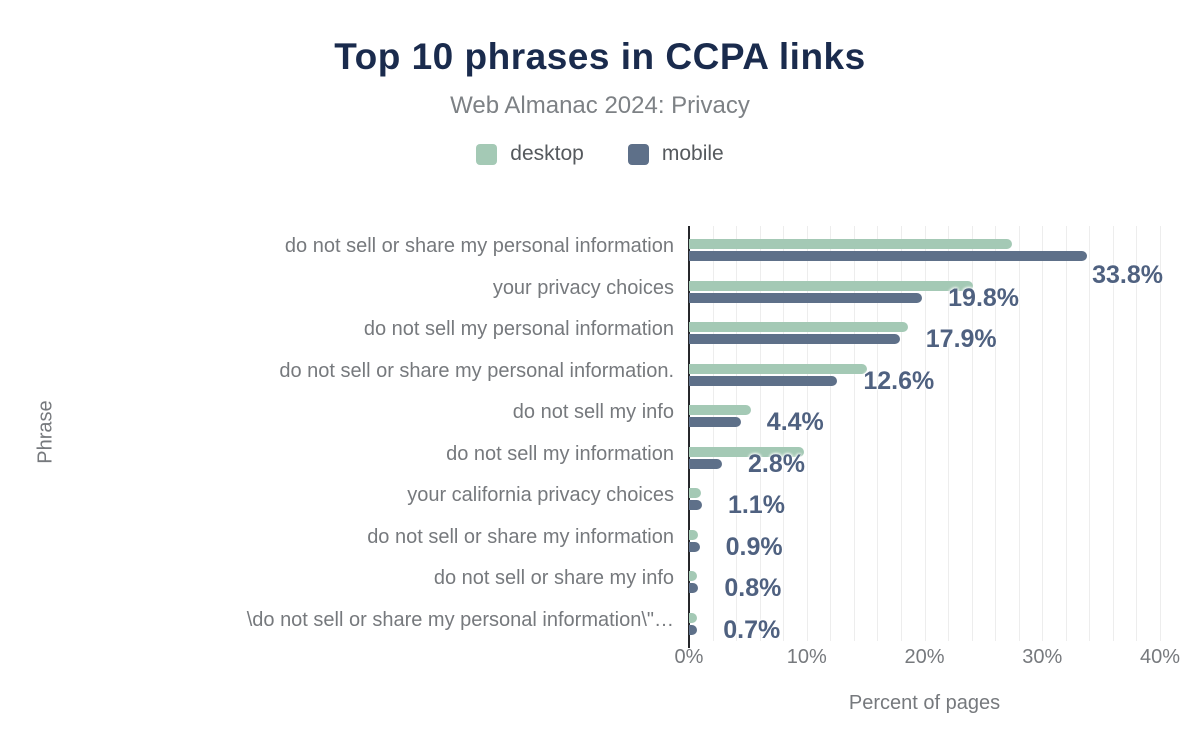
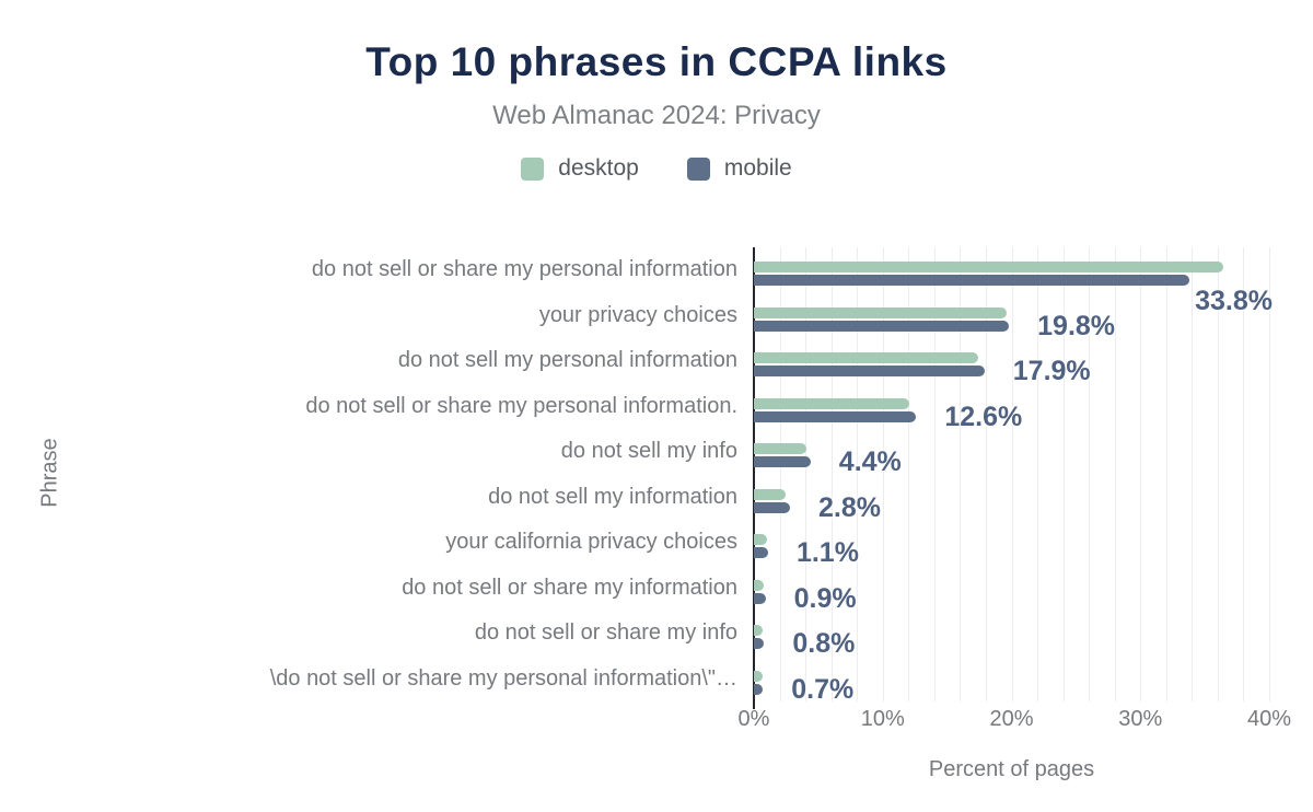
desktop/do not sell or share my personal information: 27.4% -> 36.4%
desktop/your privacy choices: 24.1% -> 19.6%
desktop/do not sell my personal information: 18.6% -> 17.4%
desktop/do not sell or share my personal information.: 15.1% -> 12.1%
desktop/do not sell my info: 5.3% -> 4.1%
desktop/do not sell my information: 9.8% -> 2.5%
